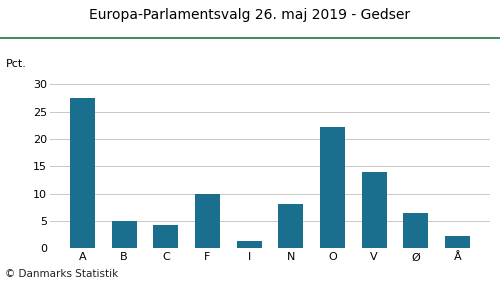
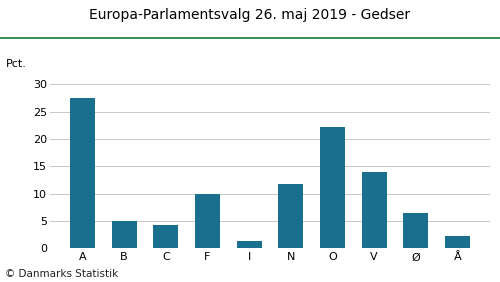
N: 8.0 -> 11.8
